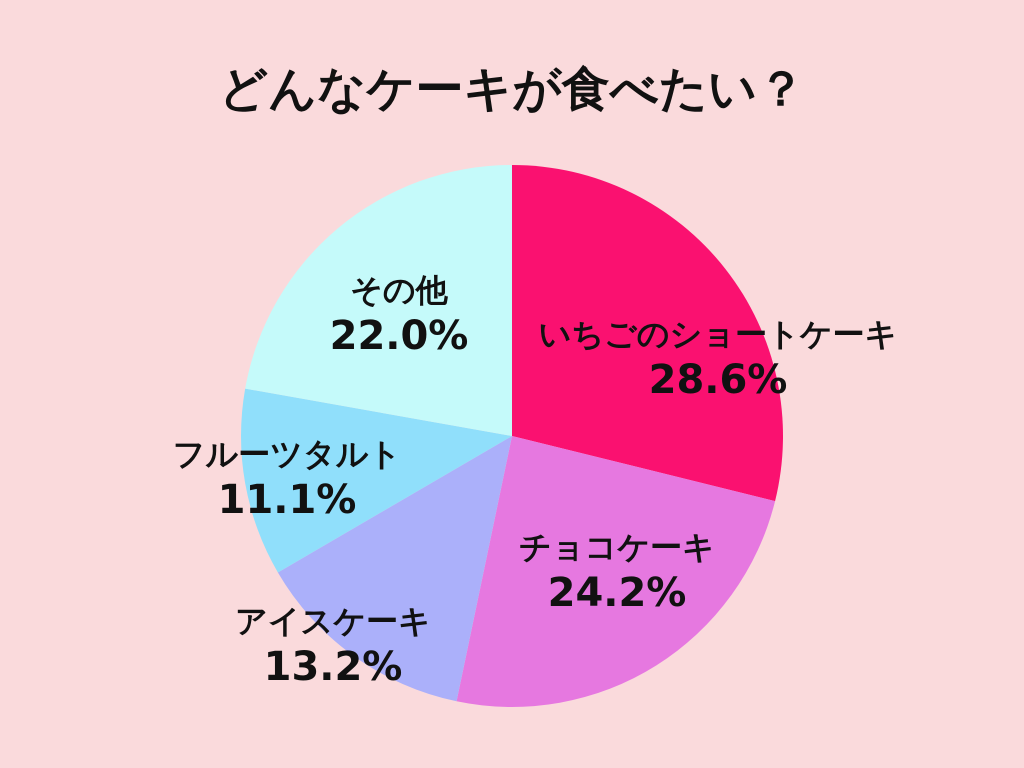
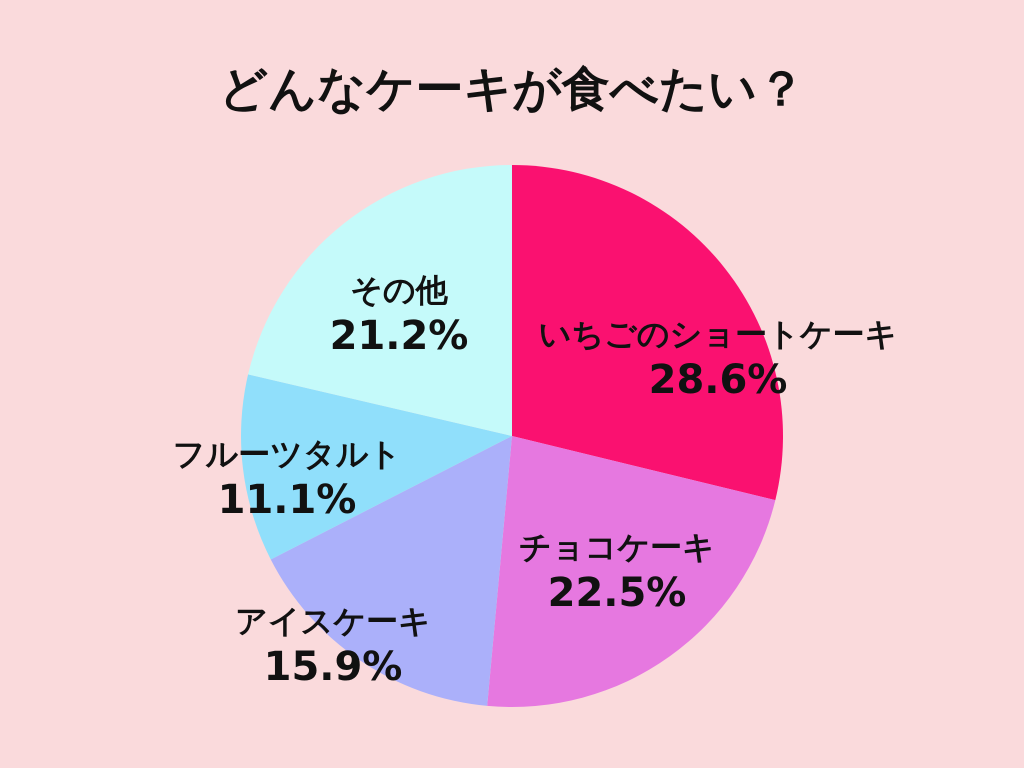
チョコケーキ: 24.2% -> 22.5%
アイスケーキ: 13.2% -> 15.9%
その他: 22.0% -> 21.2%
